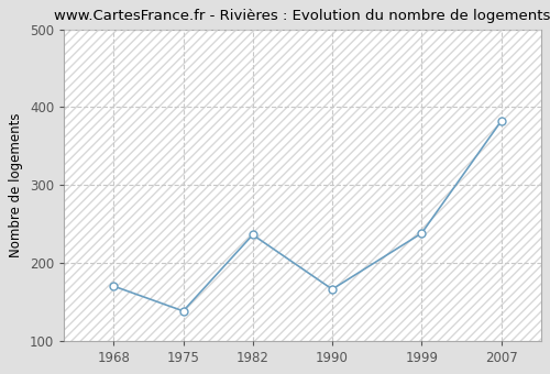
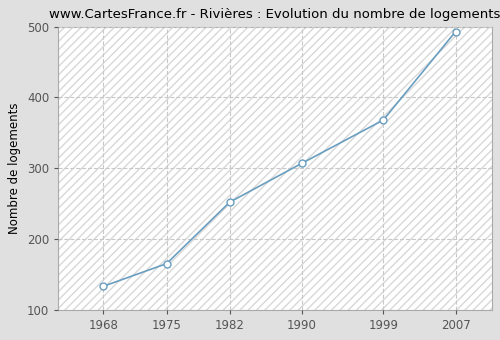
1968: 170 -> 133
1975: 138 -> 165
1982: 236 -> 252
1990: 166 -> 307
1999: 238 -> 368
2007: 382 -> 493
